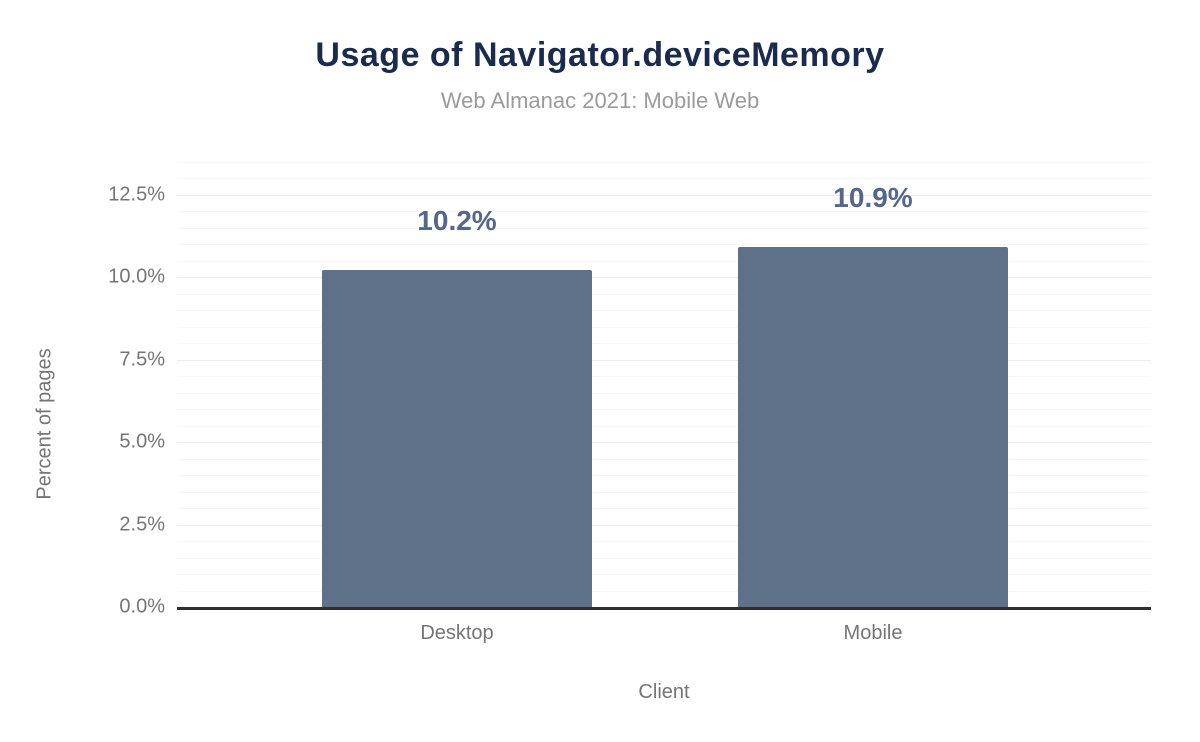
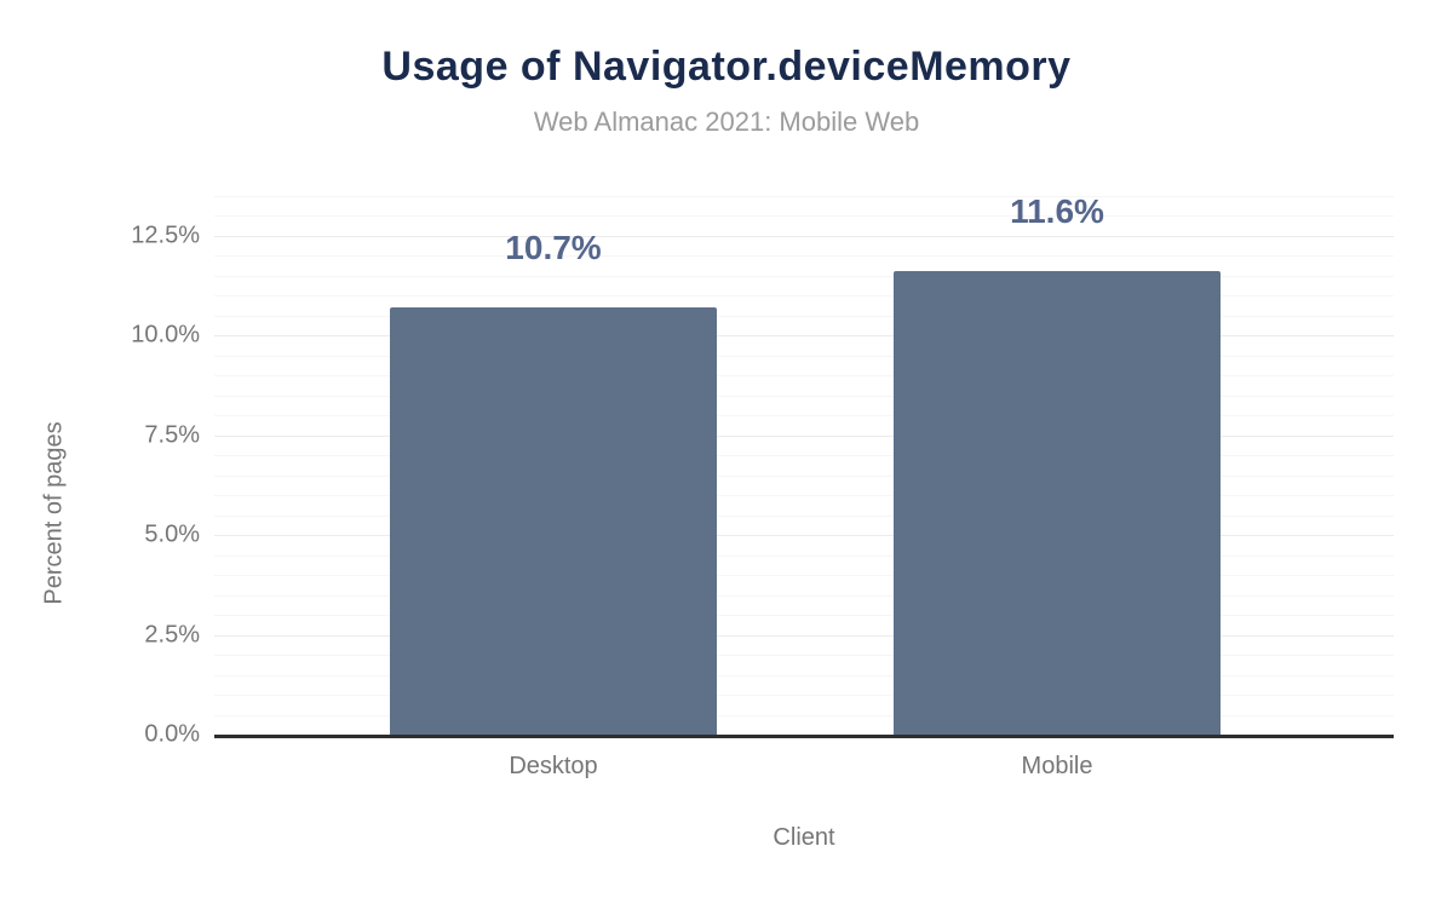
Desktop: 10.2% -> 10.7%
Mobile: 10.9% -> 11.6%
